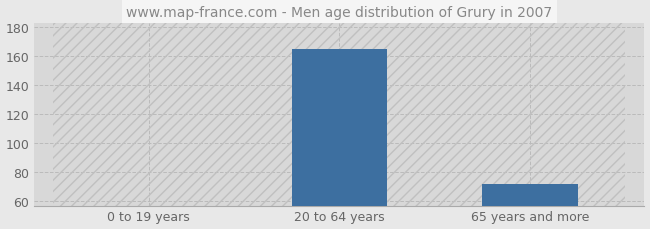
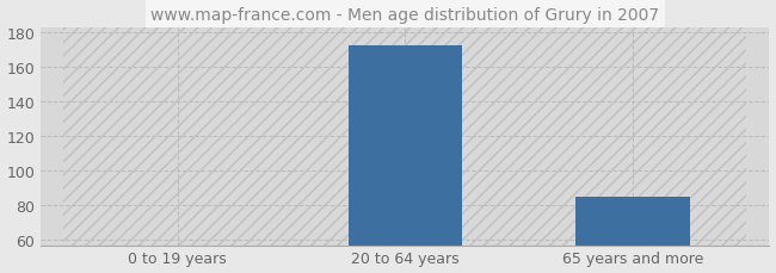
20 to 64 years: 165 -> 172
65 years and more: 72 -> 85
